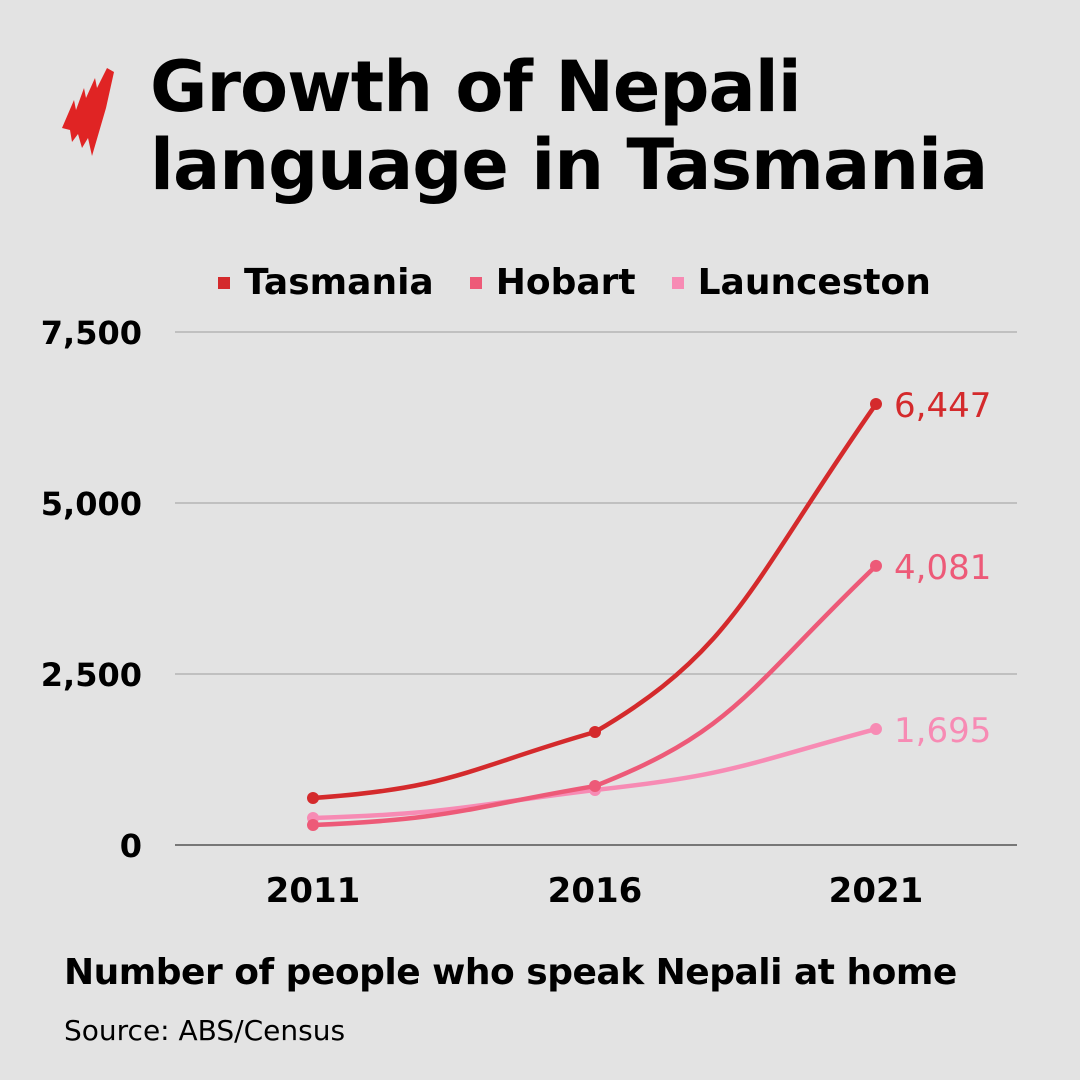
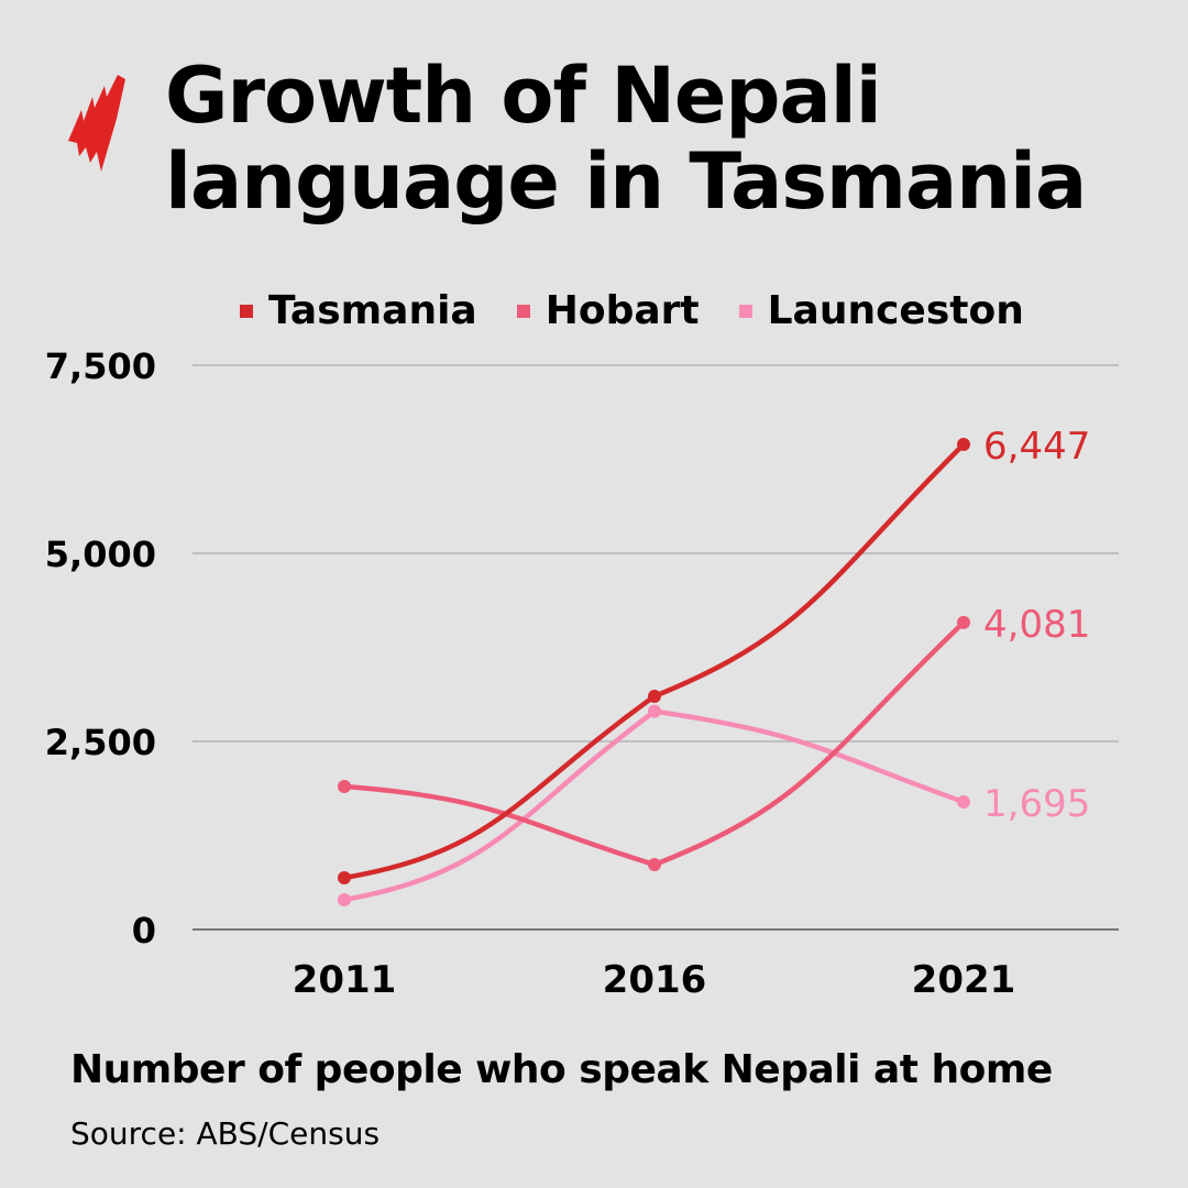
Hobart/2011: 300 -> 1900
Tasmania/2016: 1700 -> 3100
Launceston/2016: 800 -> 2900
